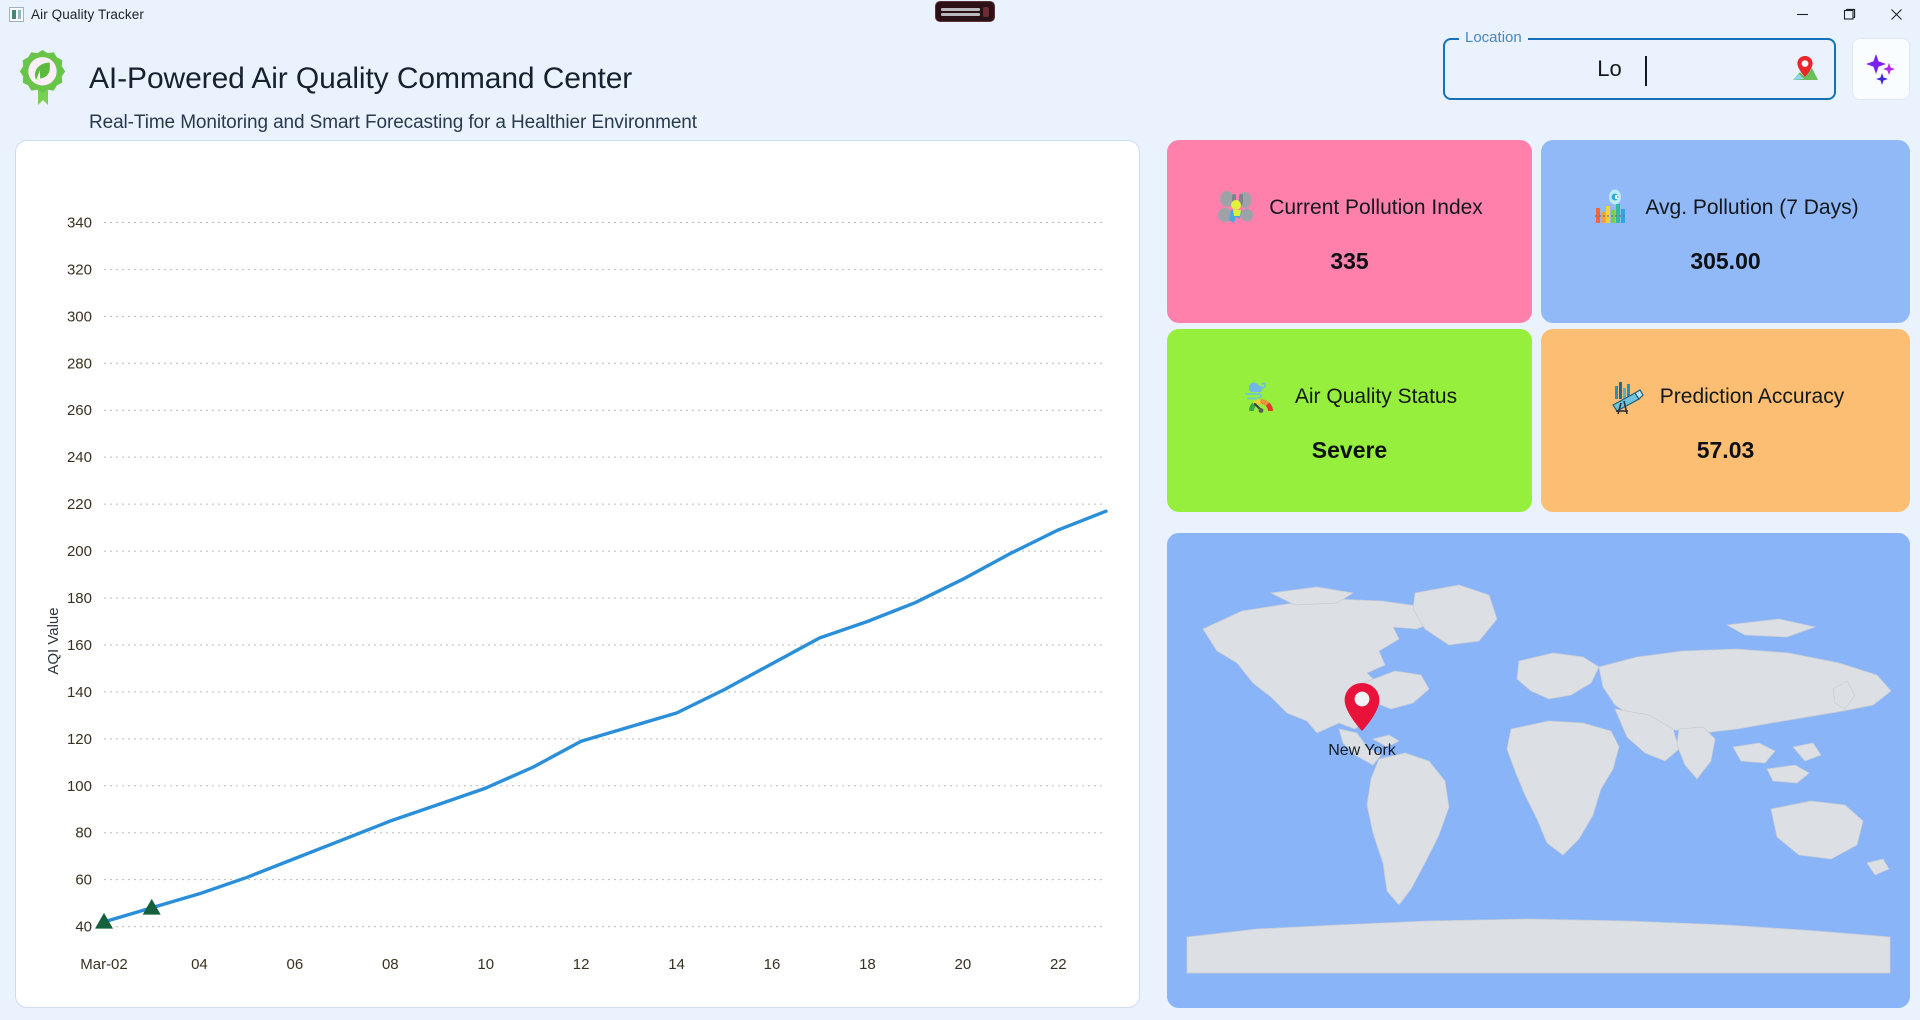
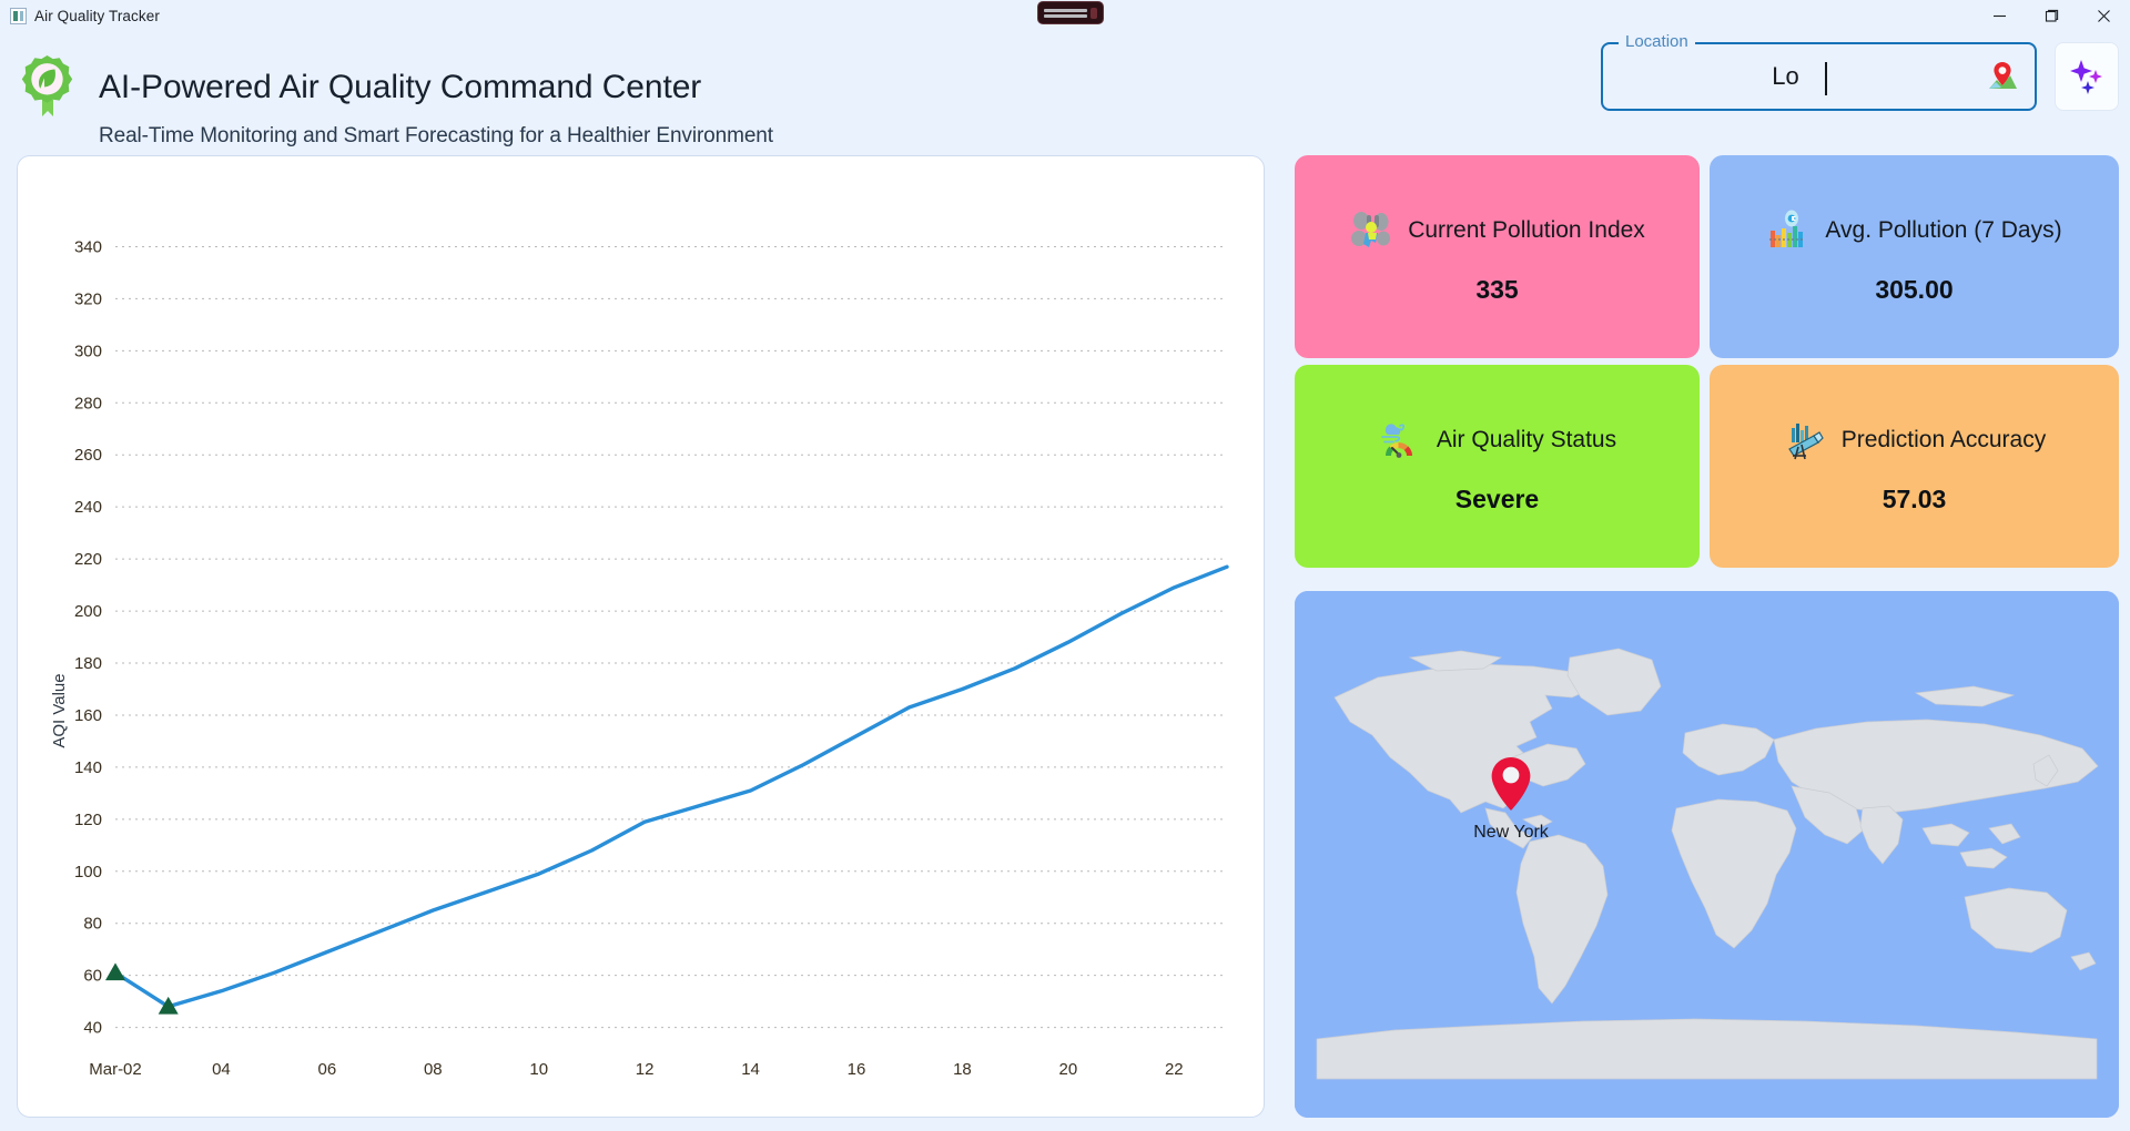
Mar-02: 42 -> 61
